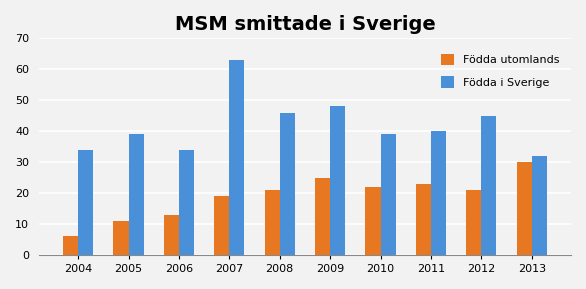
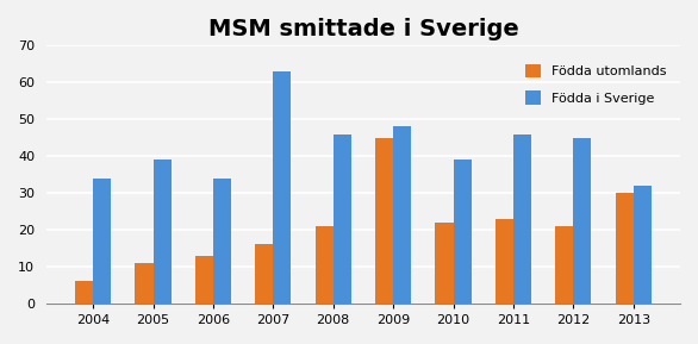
Födda utomlands/2007: 19 -> 16
Födda utomlands/2009: 25 -> 45
Födda i Sverige/2011: 40 -> 46
